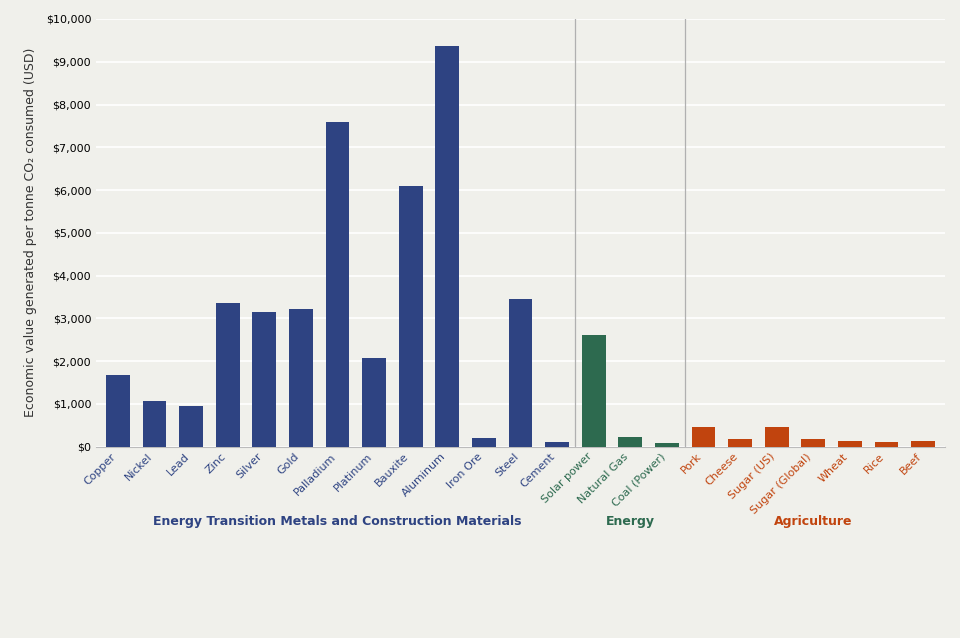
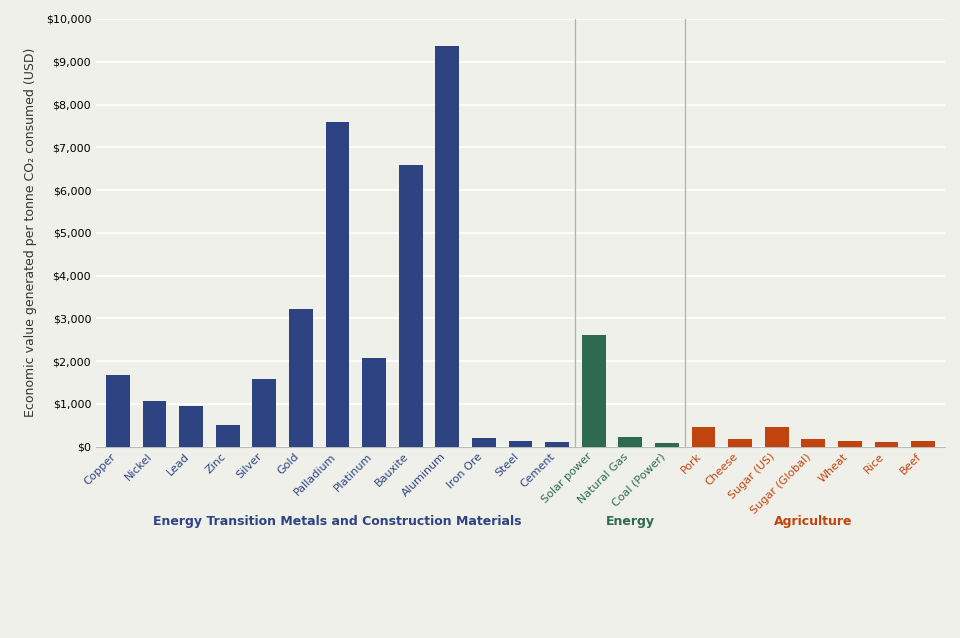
Zinc: $3,350 -> $510
Silver: $3,150 -> $1,570
Bauxite: $6,100 -> $6,580
Steel: $3,450 -> $120
